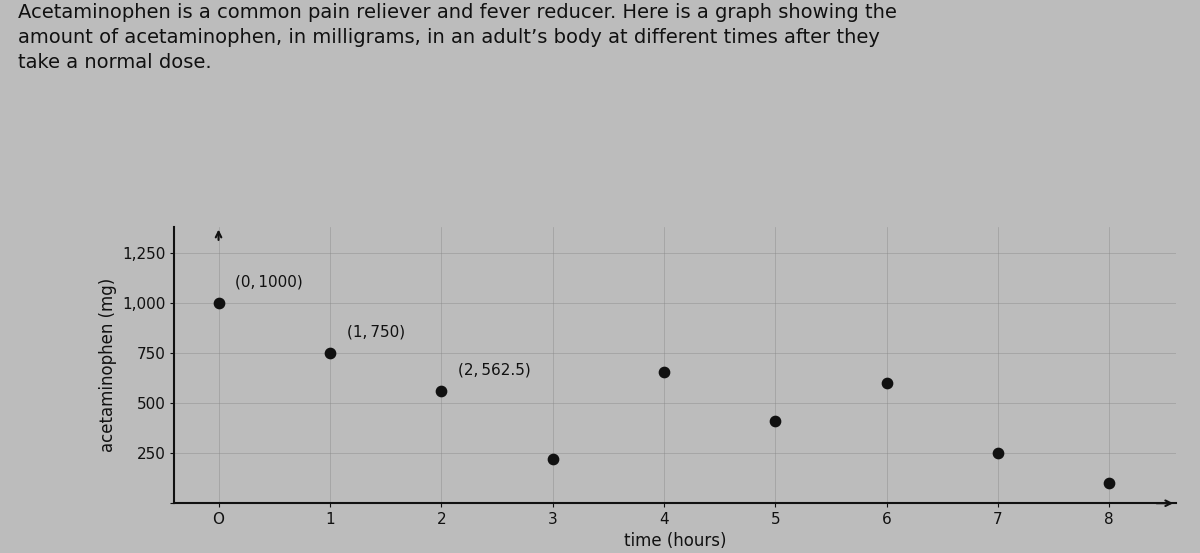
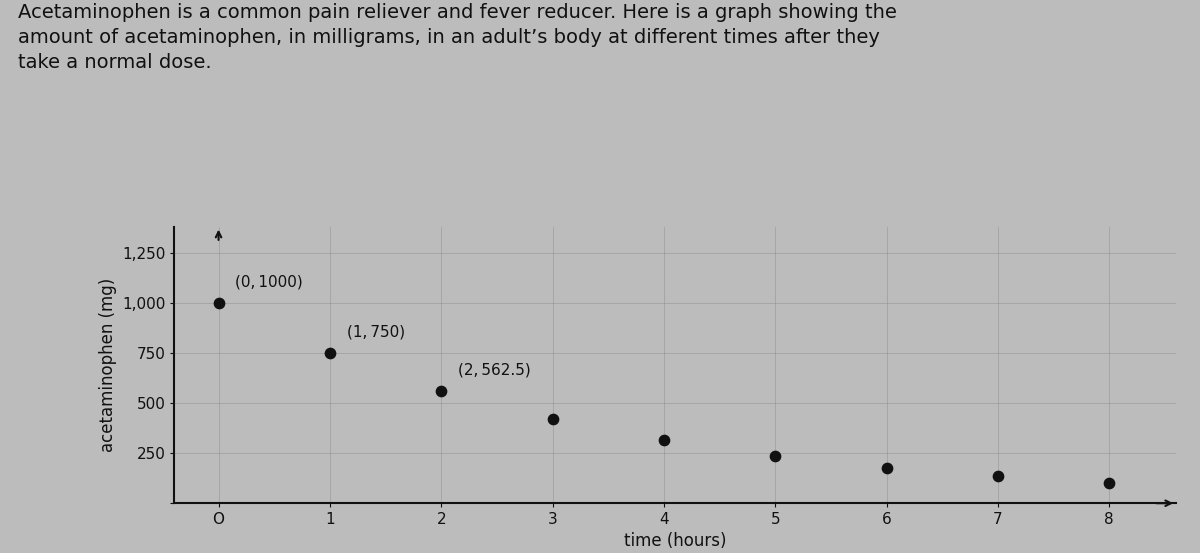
3: 220 -> 422
4: 655 -> 316
5: 410 -> 237
6: 600 -> 178
7: 250 -> 133
